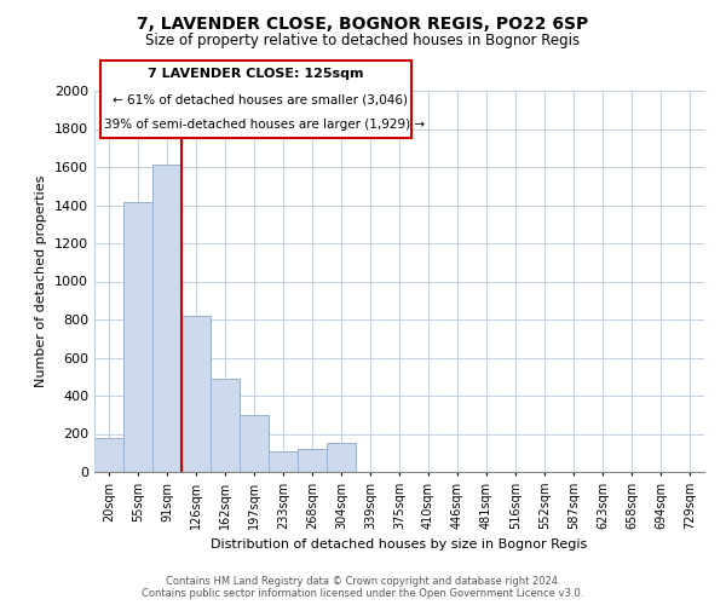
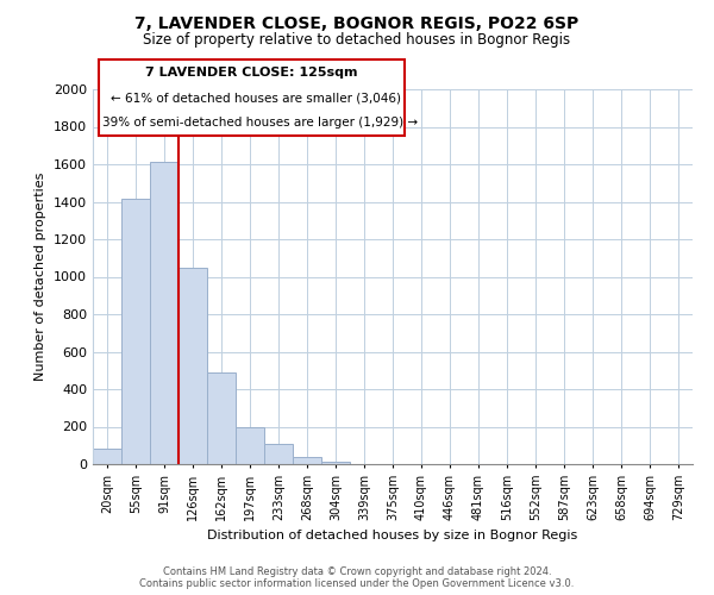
20sqm: 180 -> 80
126sqm: 820 -> 1050
197sqm: 300 -> 200
268sqm: 120 -> 40
304sqm: 150 -> 20
